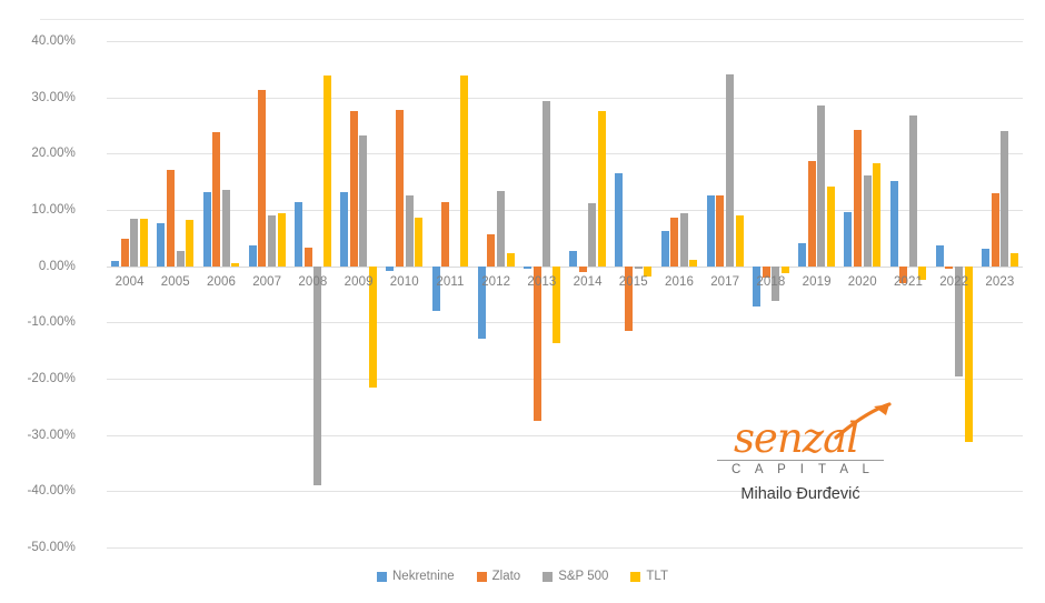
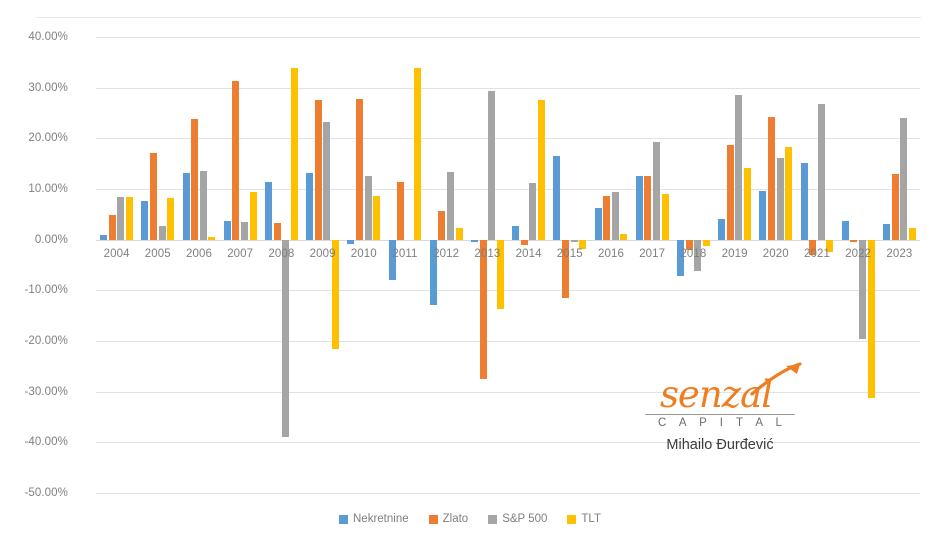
S&P 500/2007: 9% -> 4%
S&P 500/2017: 34% -> 19%
